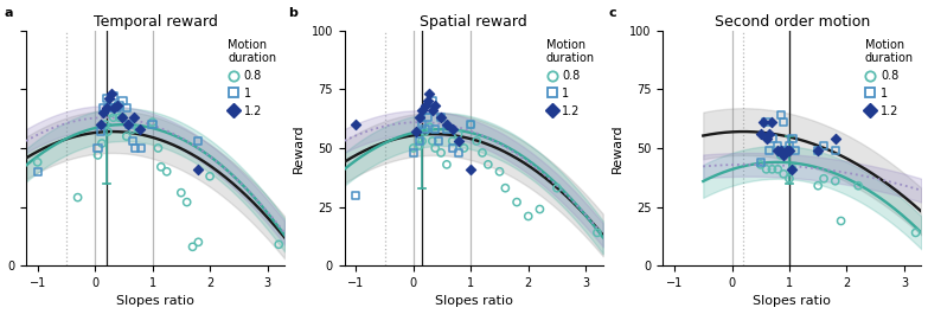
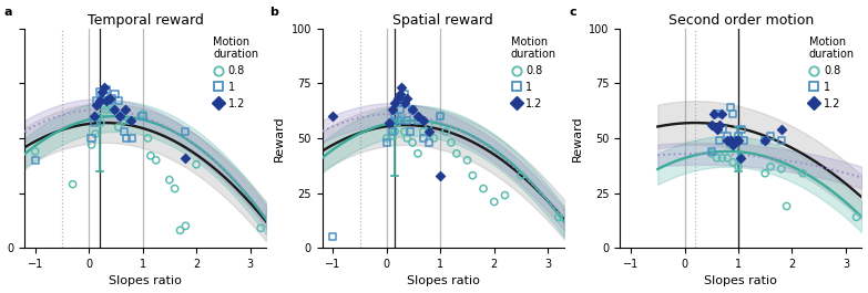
Spatial reward/1/−1: 30 -> 5
Spatial reward/1.2/1: 41 -> 33
